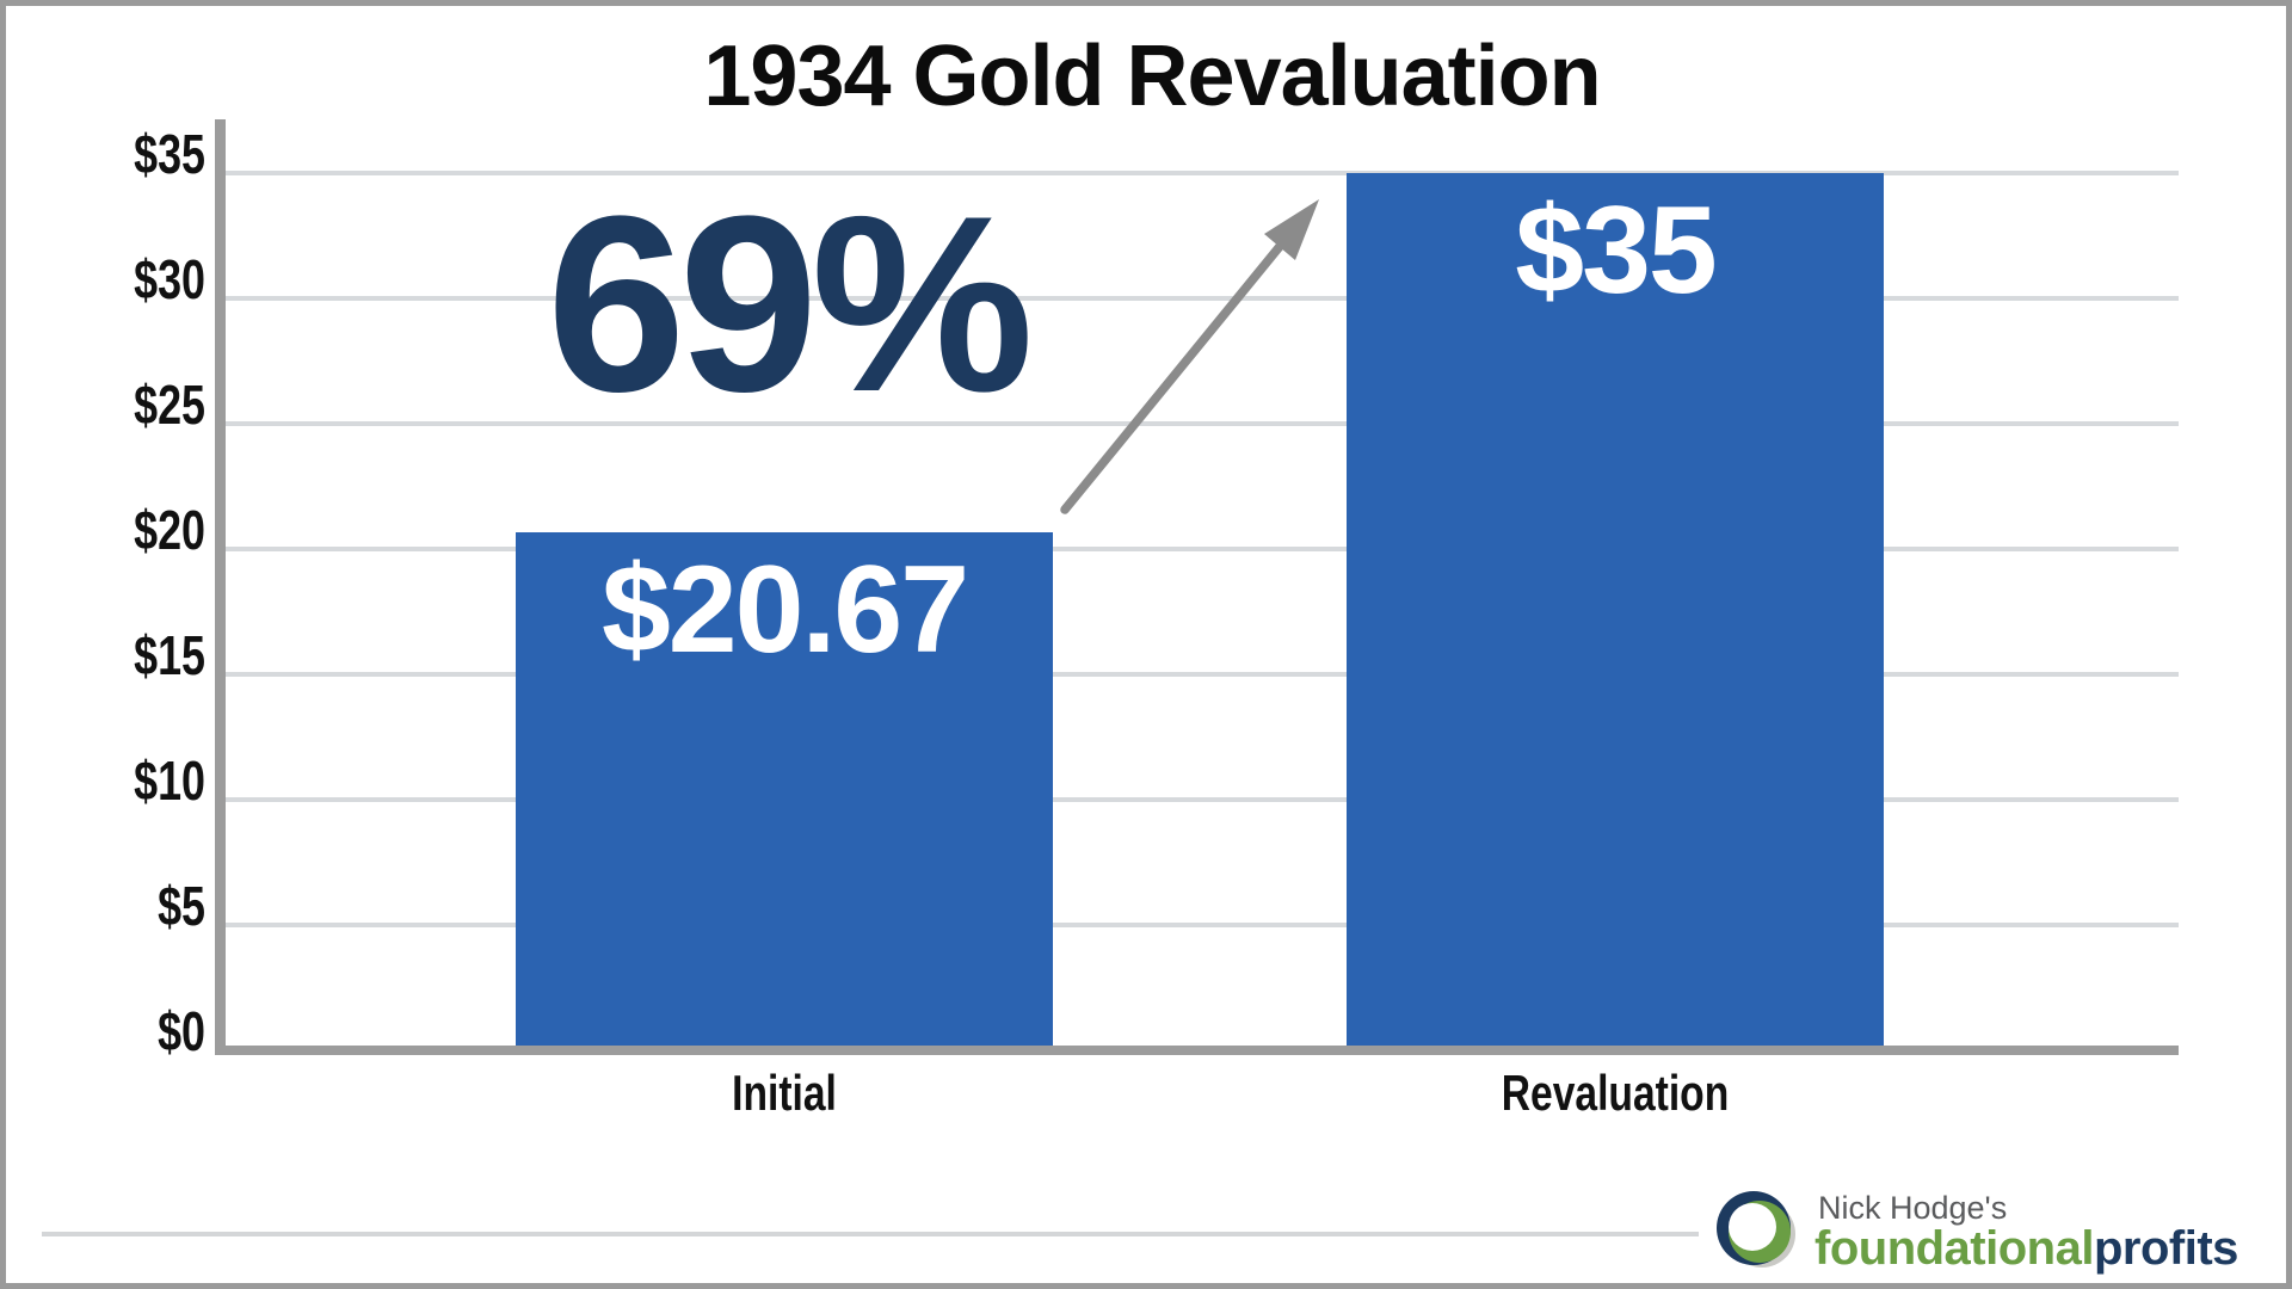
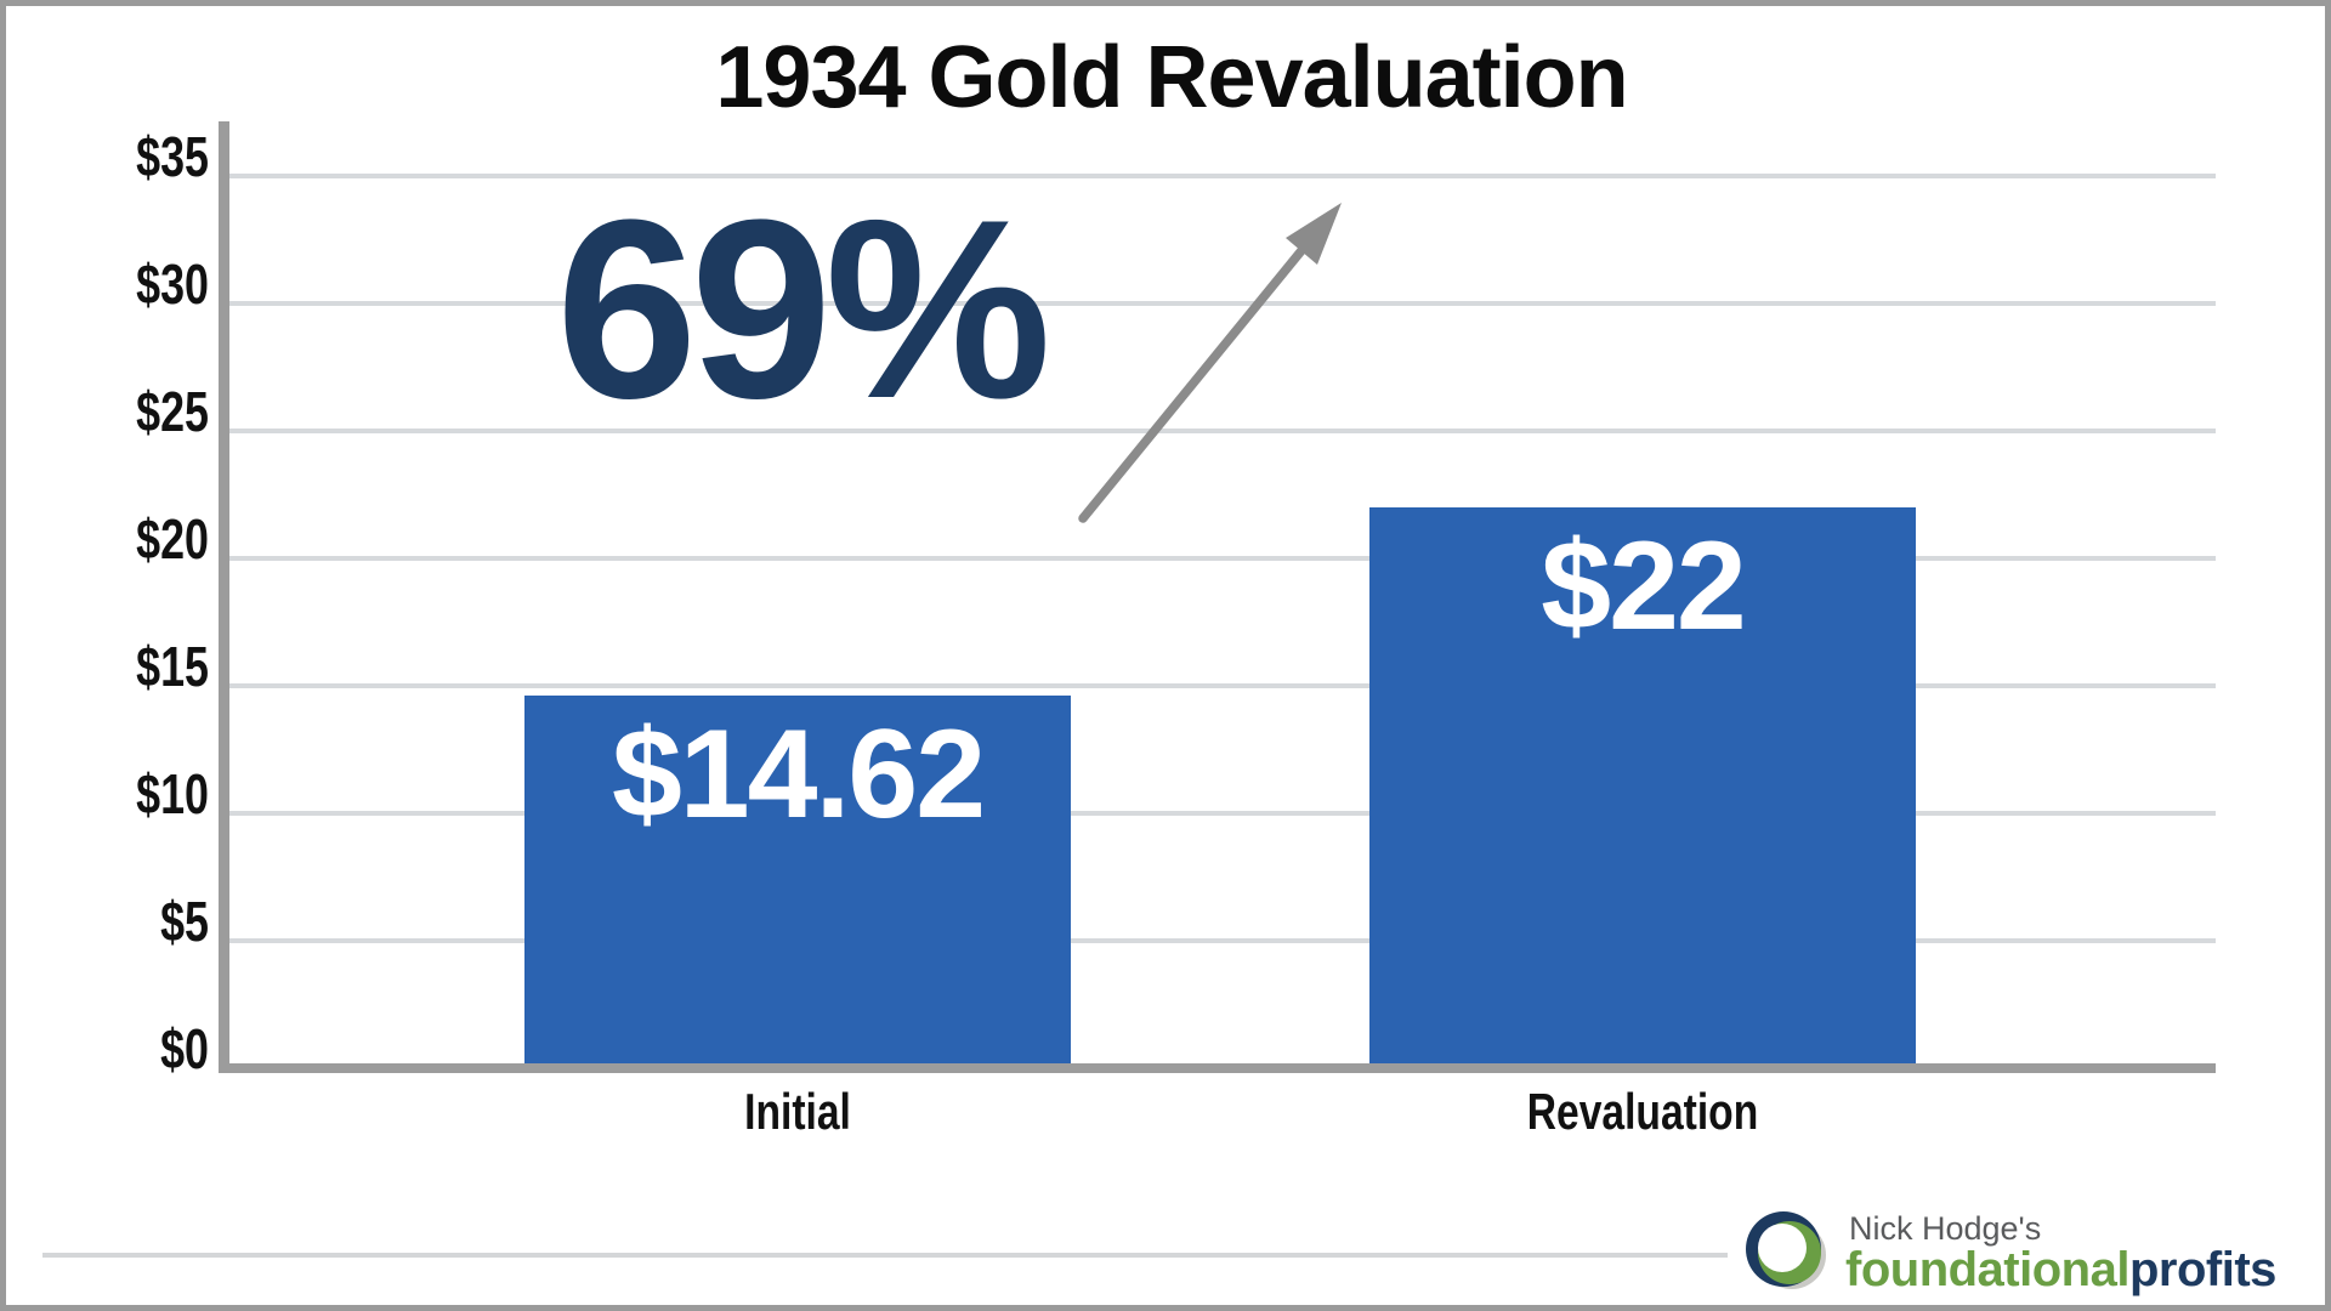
Initial: $20.67 -> $14.62
Revaluation: $35 -> $22
